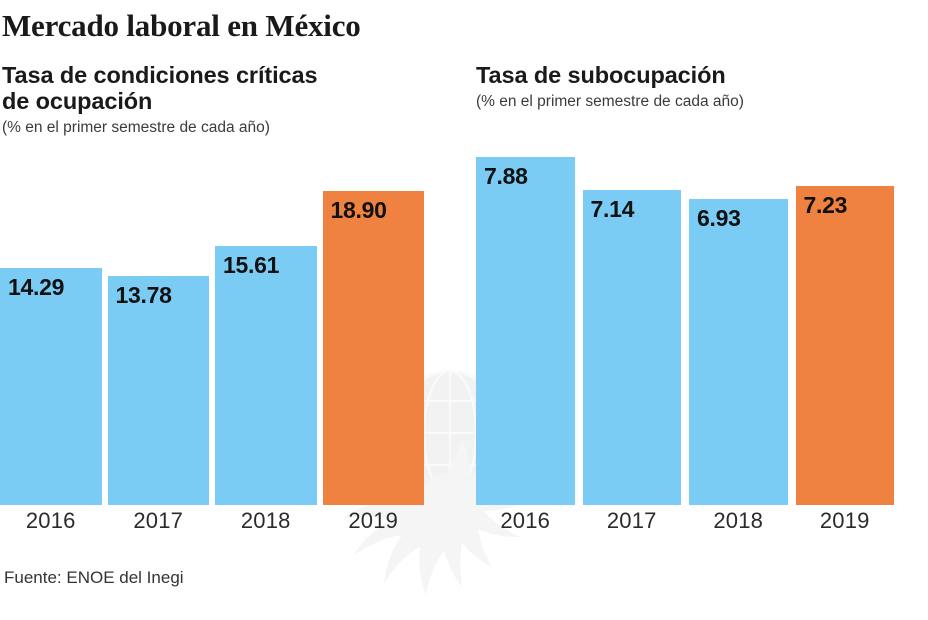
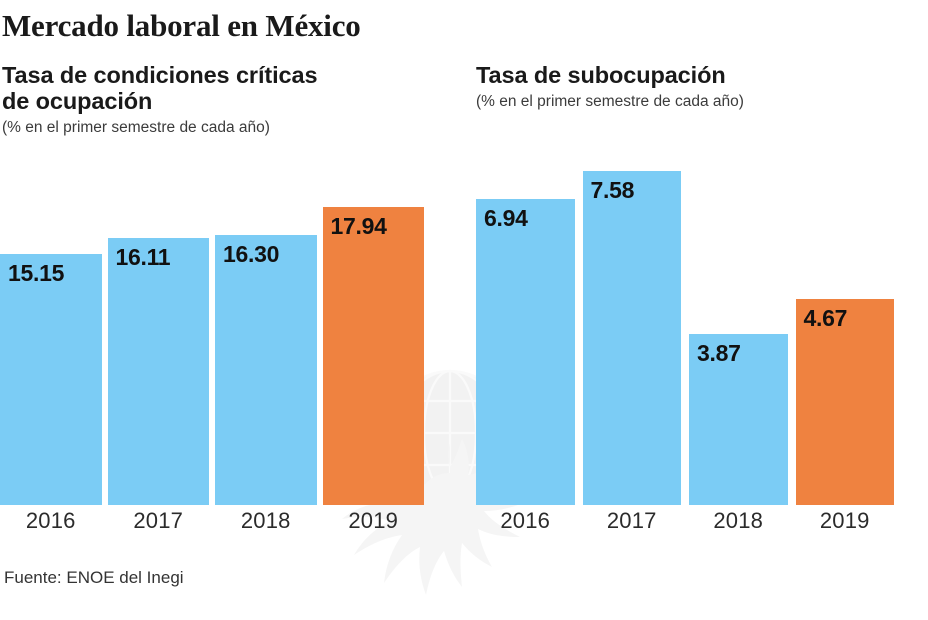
Tasa de condiciones críticas de ocupación/2016: 14.29 -> 15.15
Tasa de condiciones críticas de ocupación/2017: 13.78 -> 16.11
Tasa de condiciones críticas de ocupación/2018: 15.61 -> 16.30
Tasa de condiciones críticas de ocupación/2019: 18.90 -> 17.94
Tasa de subocupación/2016: 7.88 -> 6.94
Tasa de subocupación/2017: 7.14 -> 7.58
Tasa de subocupación/2018: 6.93 -> 3.87
Tasa de subocupación/2019: 7.23 -> 4.67
